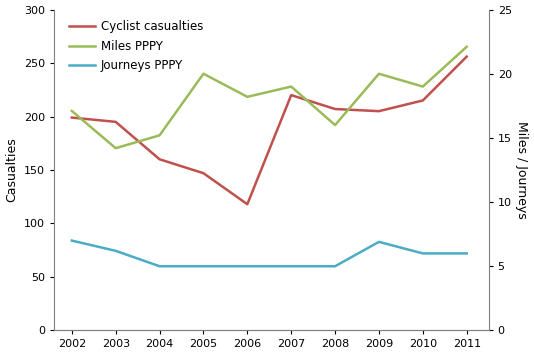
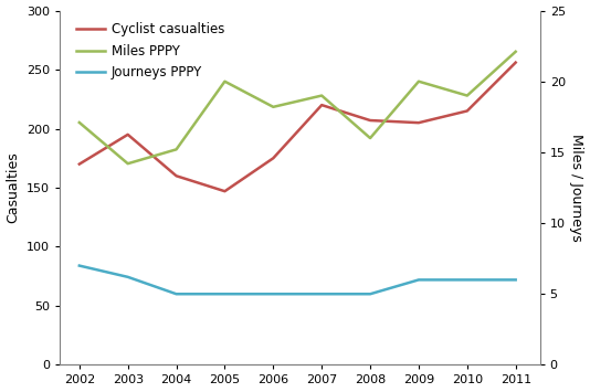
Cyclist casualties/2002: 199 -> 170
Cyclist casualties/2006: 118 -> 175
Journeys PPPY/2009: 6.9 -> 6.0
